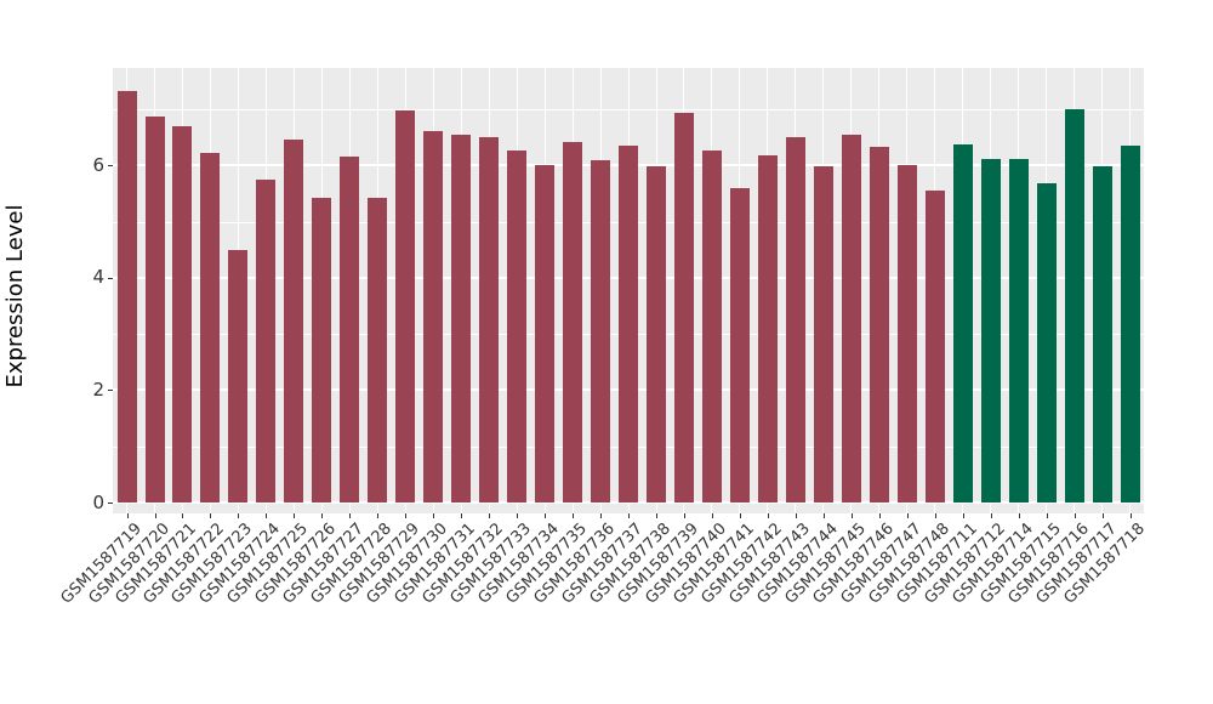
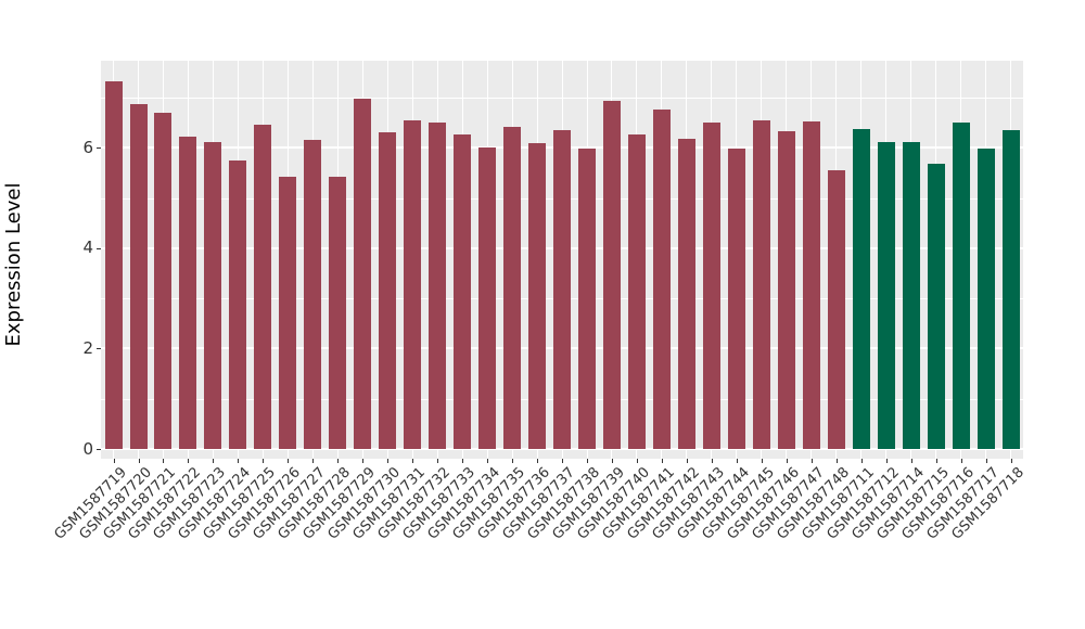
GSM1587723: 4.5 -> 6.1
GSM1587730: 6.6 -> 6.3
GSM1587741: 5.6 -> 6.8
GSM1587747: 6.0 -> 6.5
GSM1587716: 7.0 -> 6.5
